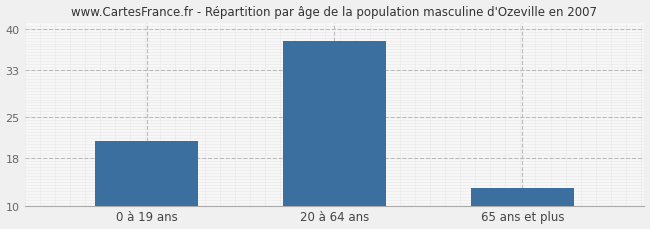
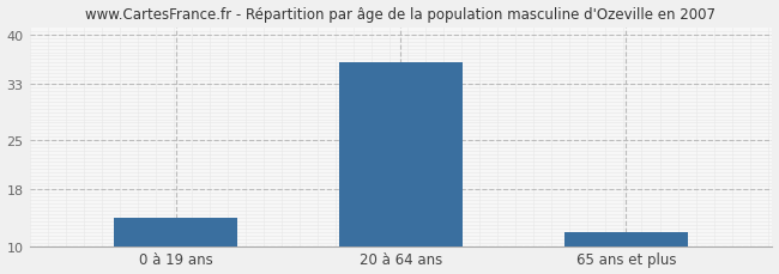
0 à 19 ans: 21 -> 14
20 à 64 ans: 38 -> 36
65 ans et plus: 13 -> 12
